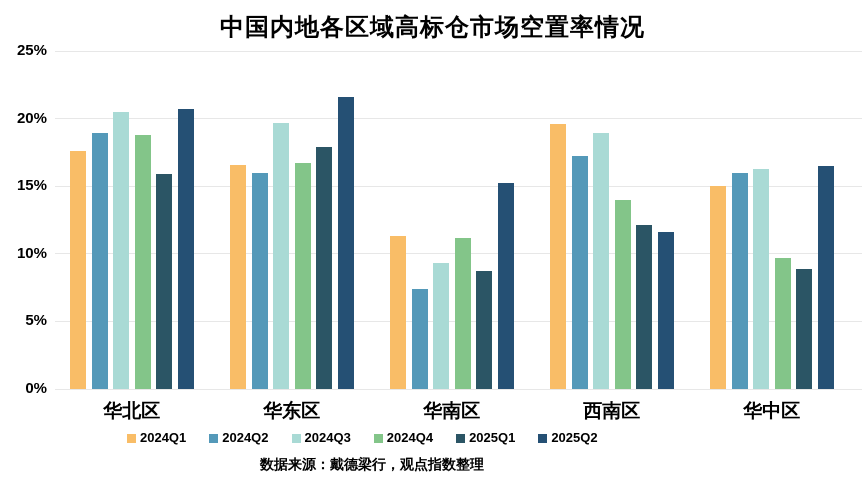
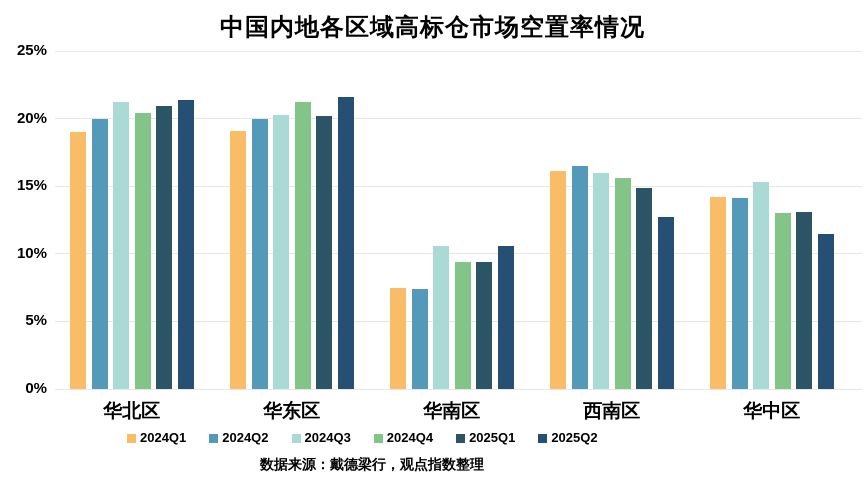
2024Q1/华北区: 17.6% -> 19.0%
2024Q2/华北区: 18.9% -> 20.0%
2024Q3/华北区: 20.5% -> 21.2%
2024Q4/华北区: 18.8% -> 20.4%
2025Q1/华北区: 15.9% -> 20.9%
2025Q2/华北区: 20.7% -> 21.4%
2024Q1/华东区: 16.6% -> 19.1%
2024Q2/华东区: 16.0% -> 20.0%
2024Q3/华东区: 19.7% -> 20.3%
2024Q4/华东区: 16.7% -> 21.2%
2025Q1/华东区: 17.9% -> 20.2%
2024Q1/华南区: 11.3% -> 7.5%
2024Q3/华南区: 9.3% -> 10.6%
2024Q4/华南区: 11.2% -> 9.4%
2025Q1/华南区: 8.7% -> 9.4%
2025Q2/华南区: 15.2% -> 10.6%
2024Q1/西南区: 19.6% -> 16.1%
2024Q2/西南区: 17.2% -> 16.5%
2024Q3/西南区: 18.9% -> 16.0%
2024Q4/西南区: 14.0% -> 15.6%
2025Q1/西南区: 12.1% -> 14.9%
2025Q2/西南区: 11.6% -> 12.7%
2024Q1/华中区: 15.0% -> 14.2%
2024Q2/华中区: 16.0% -> 14.1%
2024Q3/华中区: 16.3% -> 15.3%
2024Q4/华中区: 9.7% -> 13.0%
2025Q1/华中区: 8.9% -> 13.1%
2025Q2/华中区: 16.5% -> 11.5%
